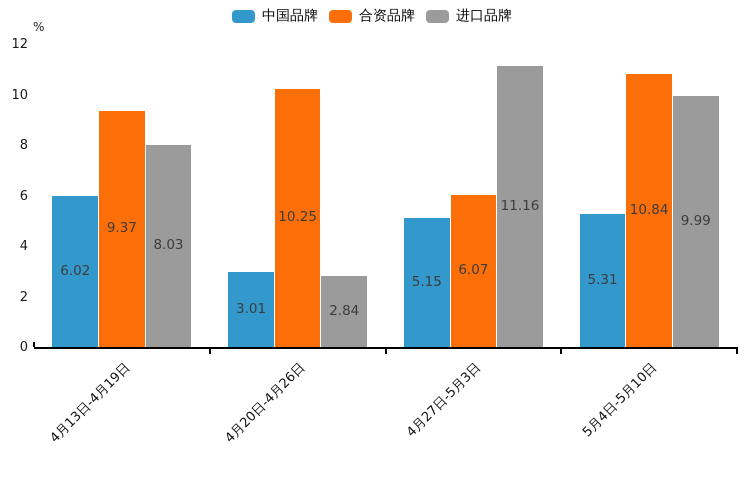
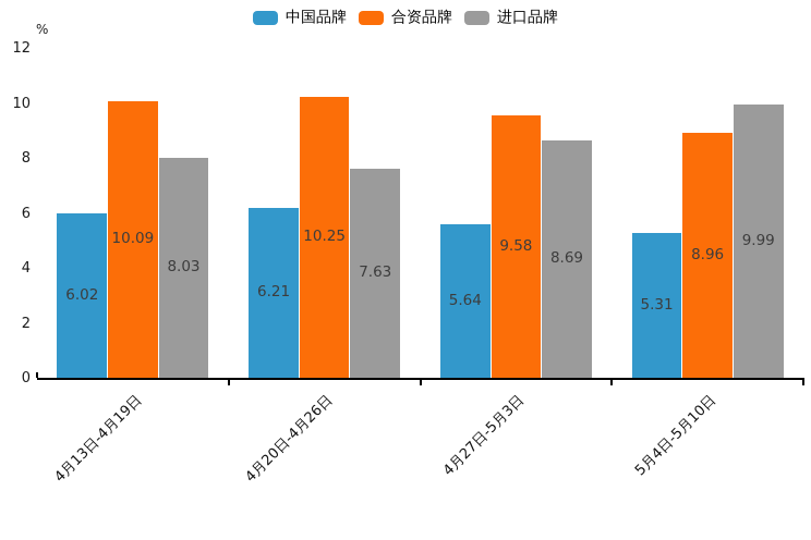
合资品牌/4月13日-4月19日: 9.37 -> 10.09
中国品牌/4月20日-4月26日: 3.01 -> 6.21
进口品牌/4月20日-4月26日: 2.84 -> 7.63
中国品牌/4月27日-5月3日: 5.15 -> 5.64
合资品牌/4月27日-5月3日: 6.07 -> 9.58
进口品牌/4月27日-5月3日: 11.16 -> 8.69
合资品牌/5月4日-5月10日: 10.84 -> 8.96
